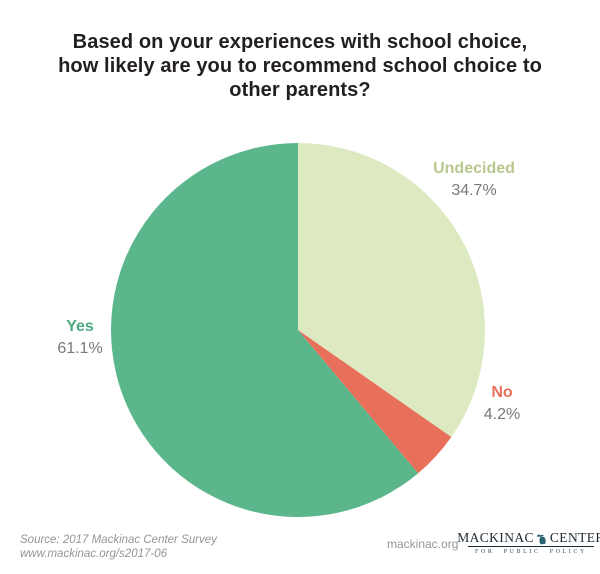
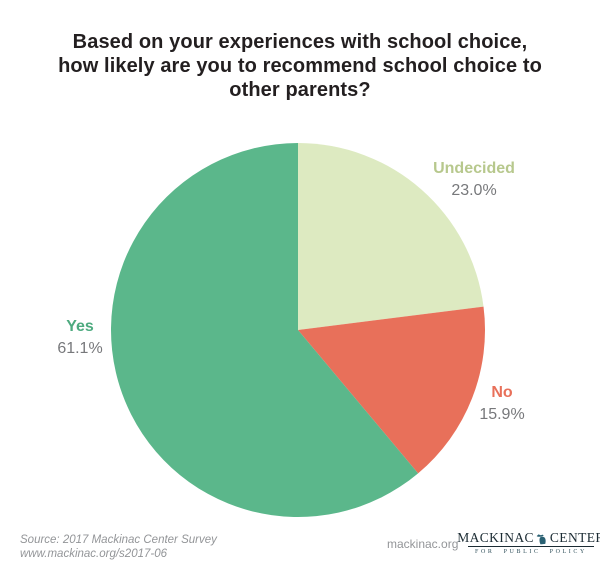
Undecided: 34.7% -> 23.0%
No: 4.2% -> 15.9%
